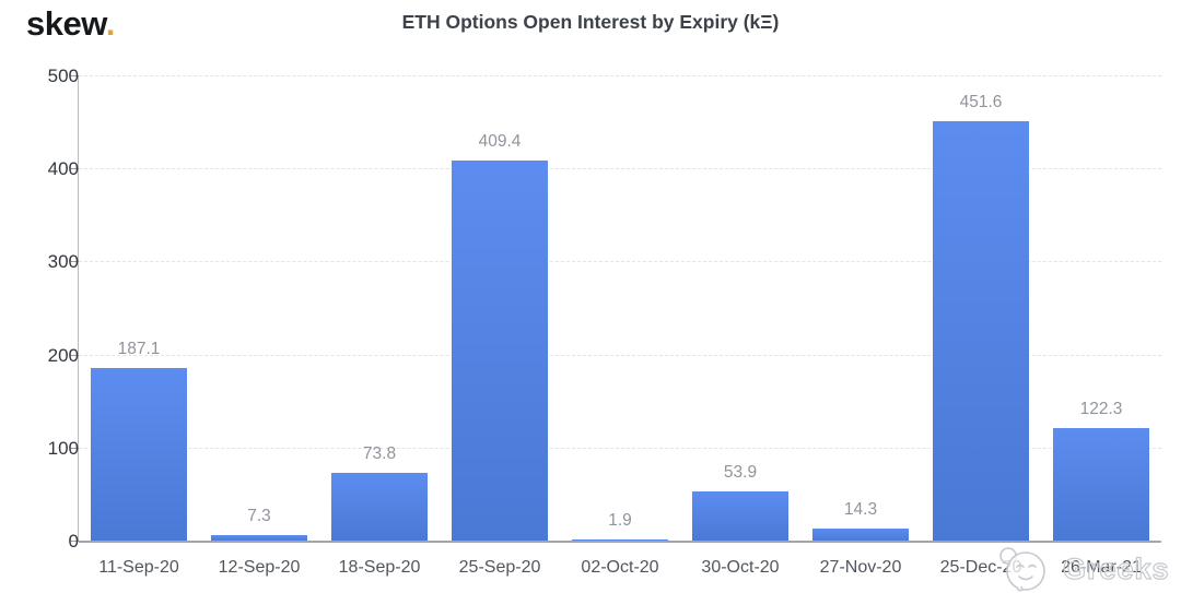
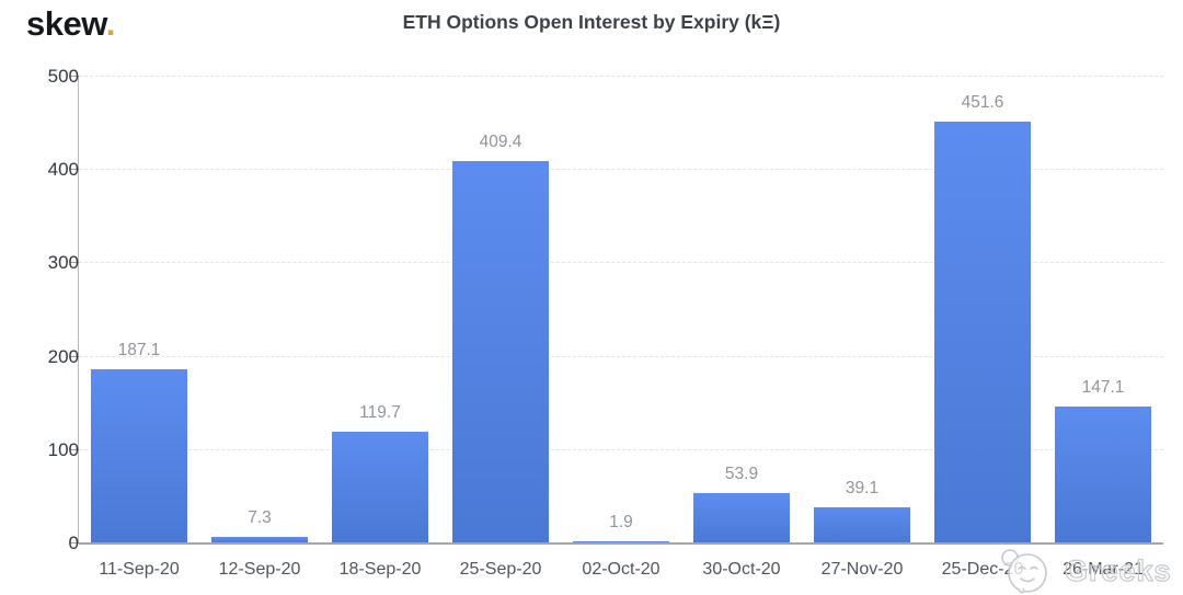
18-Sep-20: 73.8 -> 119.7
27-Nov-20: 14.3 -> 39.1
26-Mar-21: 122.3 -> 147.1
